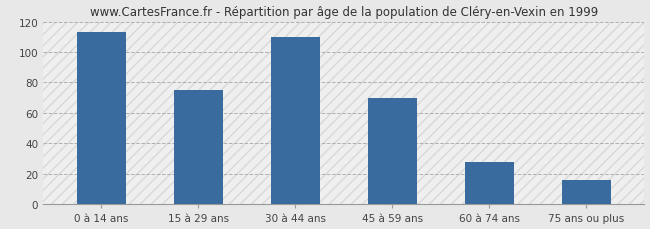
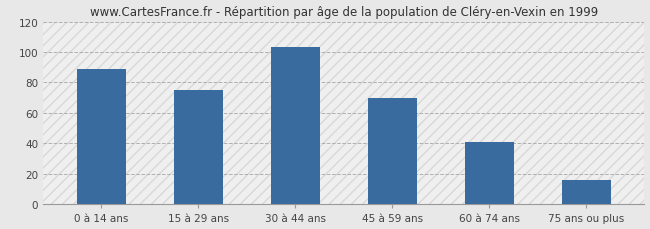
0 à 14 ans: 113 -> 89
30 à 44 ans: 110 -> 103
60 à 74 ans: 28 -> 41
